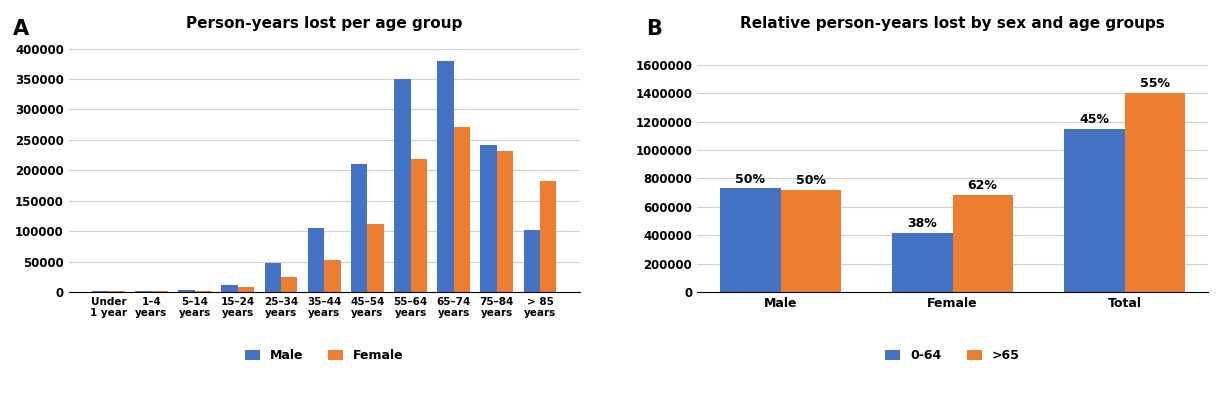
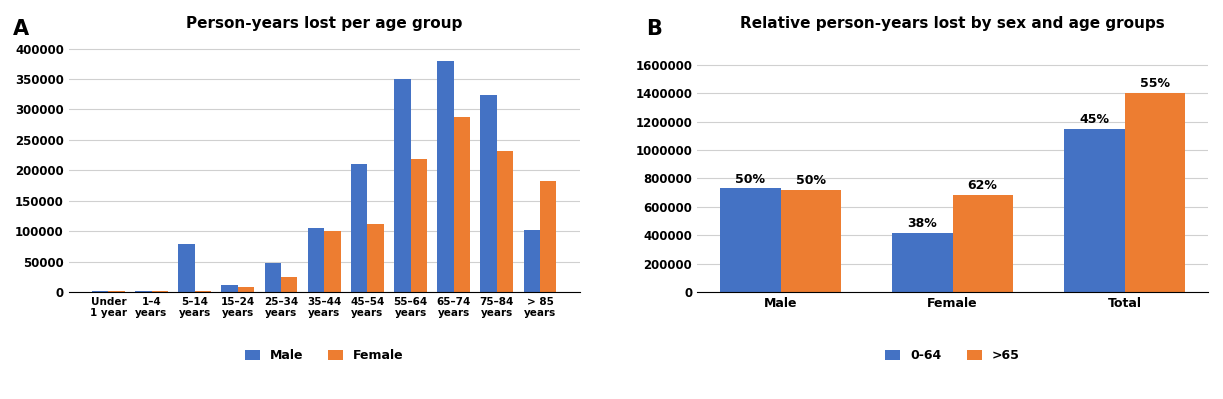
Person-years lost per age group/Male/5–14 years: 3000 -> 78000
Person-years lost per age group/Female/35–44 years: 52000 -> 100000
Person-years lost per age group/Female/65–74 years: 272000 -> 288000
Person-years lost per age group/Male/75–84 years: 242000 -> 324000
